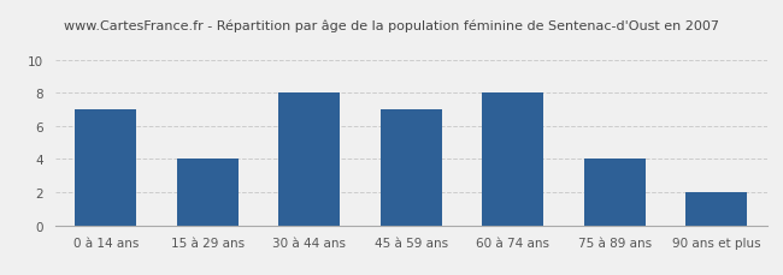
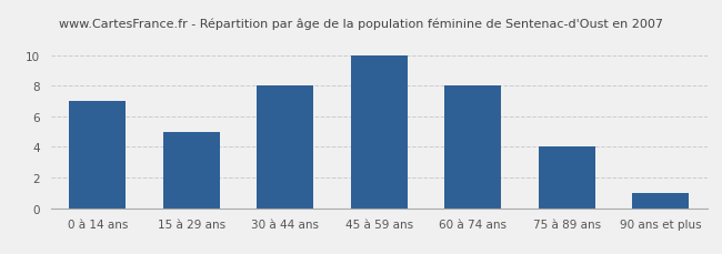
15 à 29 ans: 4 -> 5
45 à 59 ans: 7 -> 10
90 ans et plus: 2 -> 1
